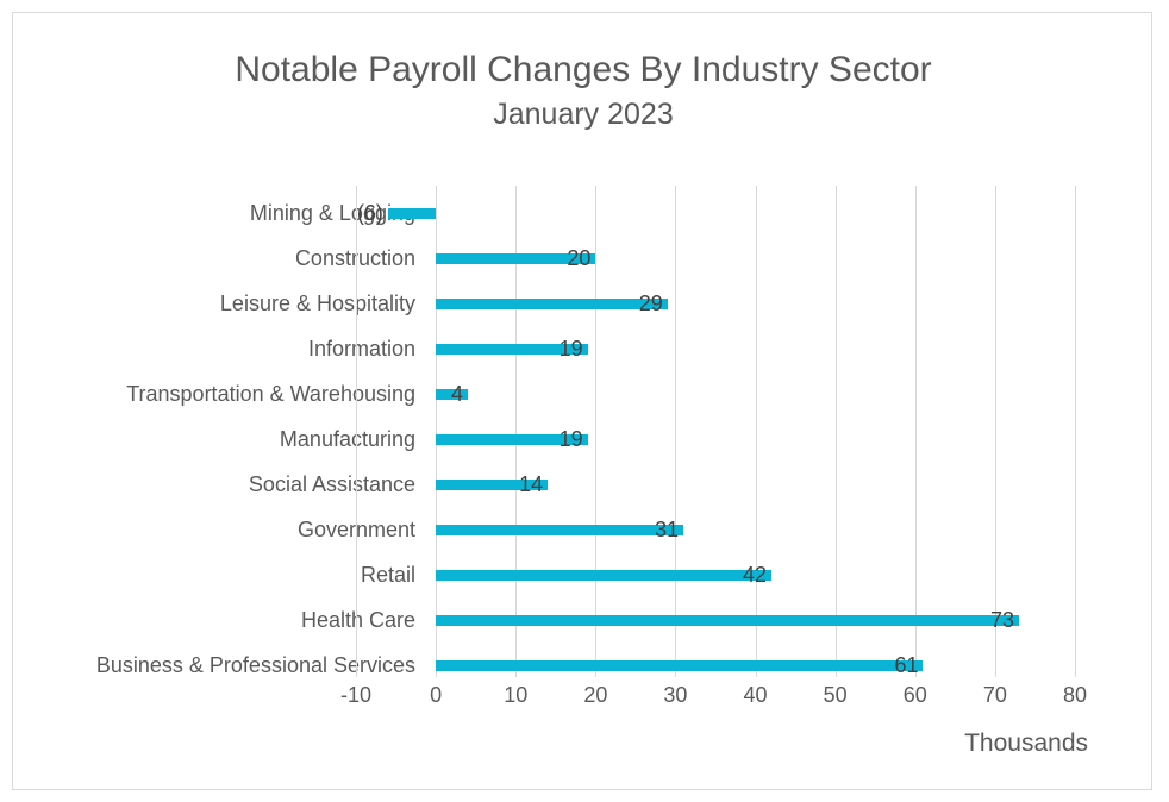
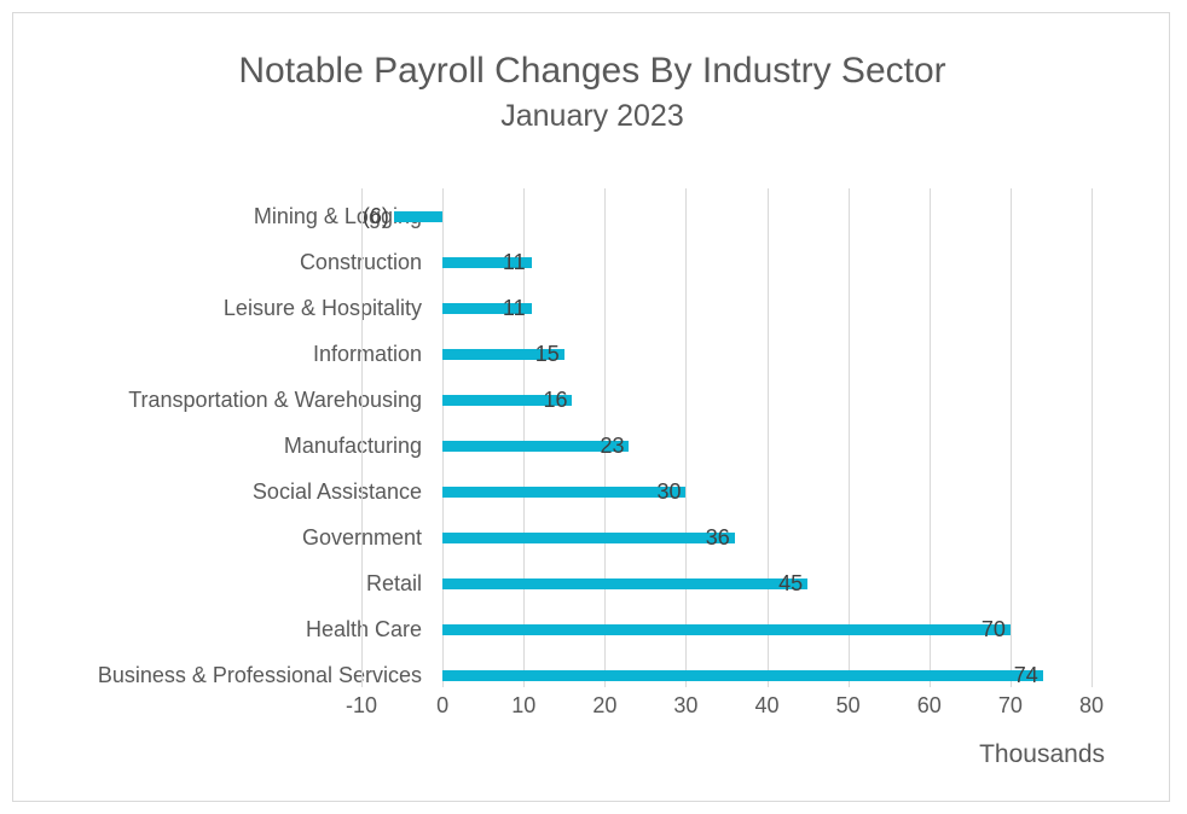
Construction: 20 -> 11
Leisure & Hospitality: 29 -> 11
Information: 19 -> 15
Transportation & Warehousing: 4 -> 16
Manufacturing: 19 -> 23
Social Assistance: 14 -> 30
Government: 31 -> 36
Retail: 42 -> 45
Health Care: 73 -> 70
Business & Professional Services: 61 -> 74
